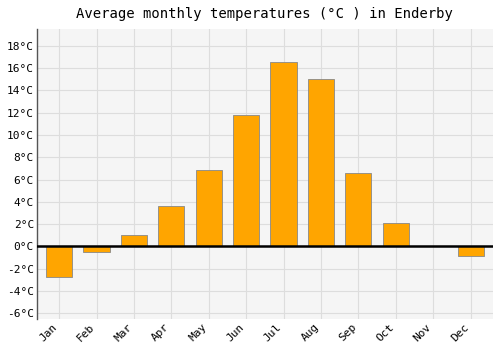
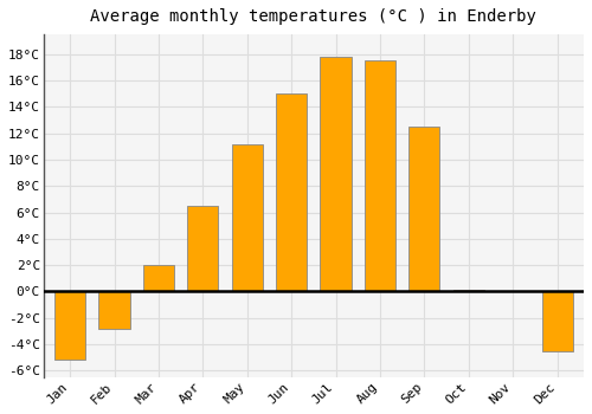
Jan: -2.7°C -> -5.2°C
Feb: -0.5°C -> -2.8°C
Mar: 1.0°C -> 2.0°C
Apr: 3.6°C -> 6.5°C
May: 6.9°C -> 11.2°C
Jun: 11.8°C -> 15.0°C
Jul: 16.5°C -> 17.8°C
Aug: 15.0°C -> 17.5°C
Sep: 6.6°C -> 12.5°C
Oct: 2.1°C -> 0.1°C
Dec: -0.9°C -> -4.5°C
